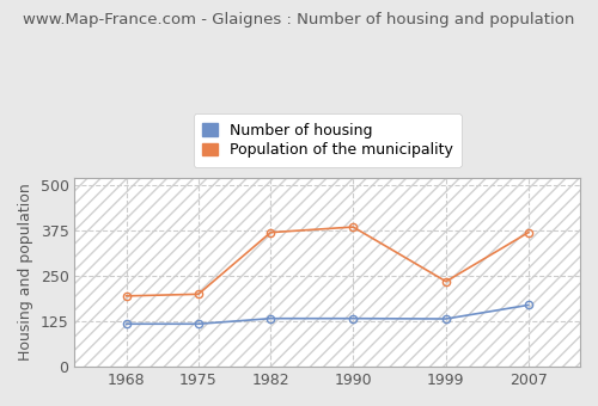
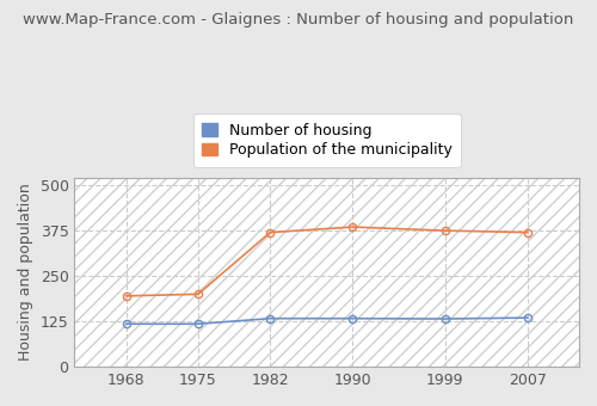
Population of the municipality/1999: 235 -> 375
Number of housing/2007: 170 -> 135
